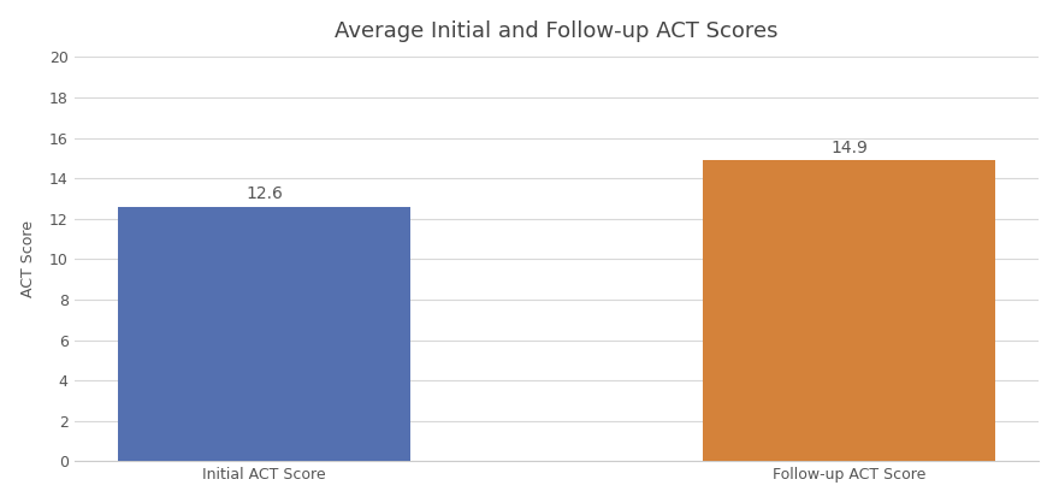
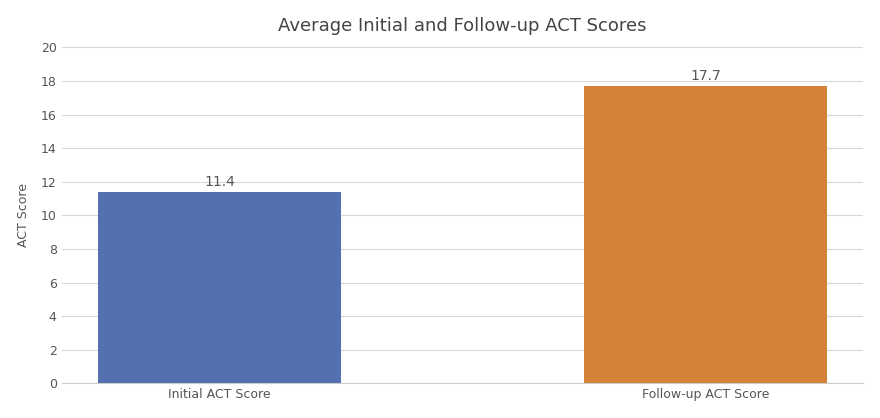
Initial ACT Score: 12.6 -> 11.4
Follow-up ACT Score: 14.9 -> 17.7
